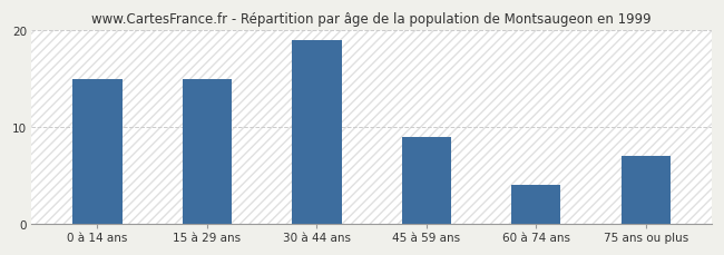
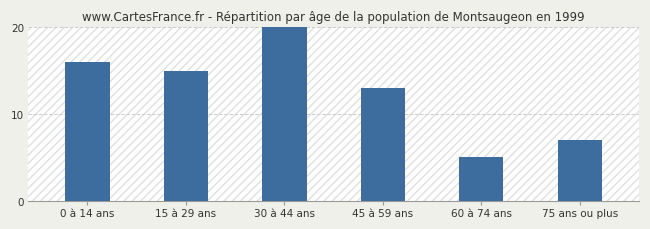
0 à 14 ans: 15 -> 16
30 à 44 ans: 19 -> 20
45 à 59 ans: 9 -> 13
60 à 74 ans: 4 -> 5
